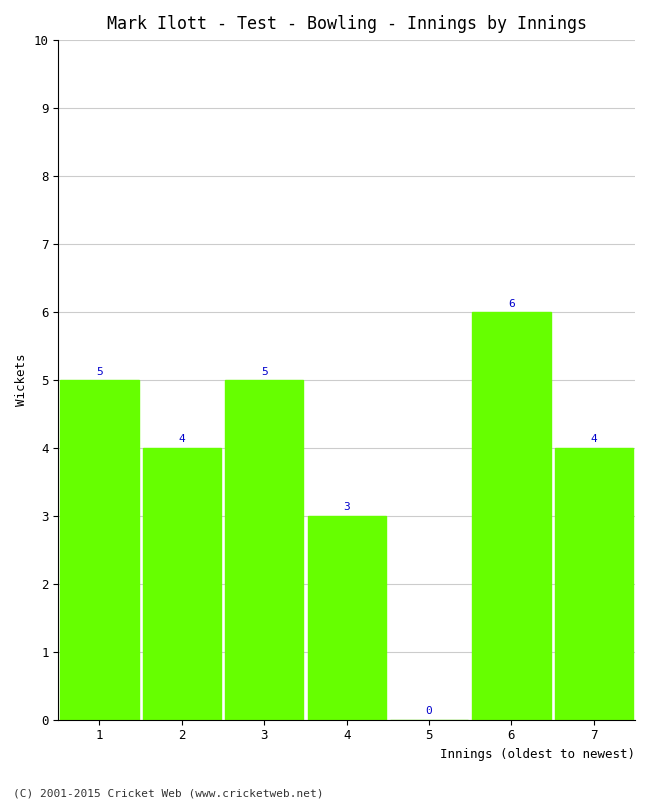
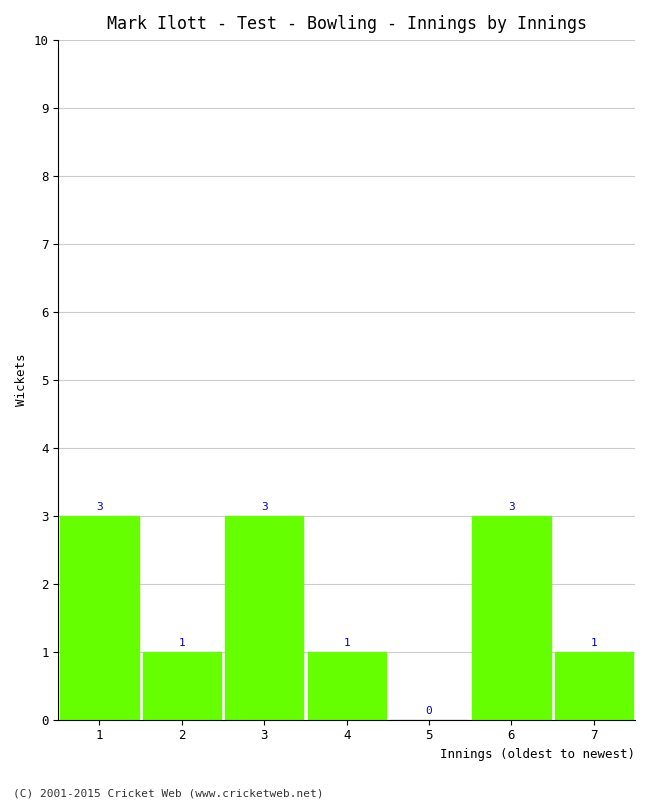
1: 5 -> 3
2: 4 -> 1
3: 5 -> 3
4: 3 -> 1
6: 6 -> 3
7: 4 -> 1
